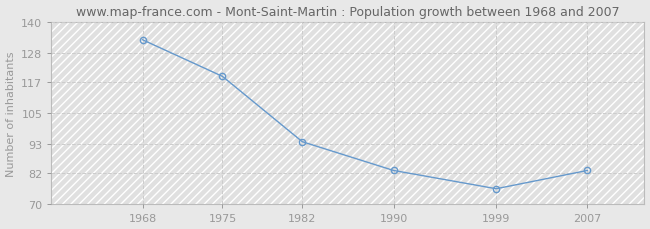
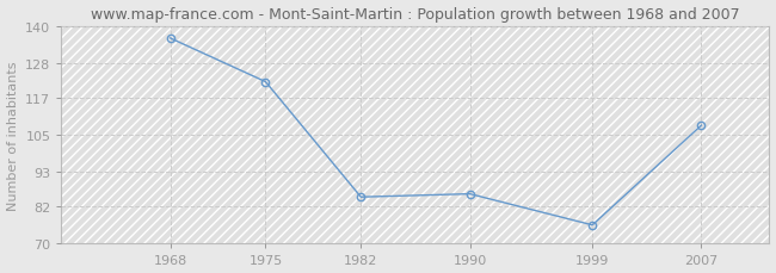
1968: 133 -> 136
1975: 119 -> 122
1982: 94 -> 85
1990: 83 -> 86
2007: 83 -> 108
